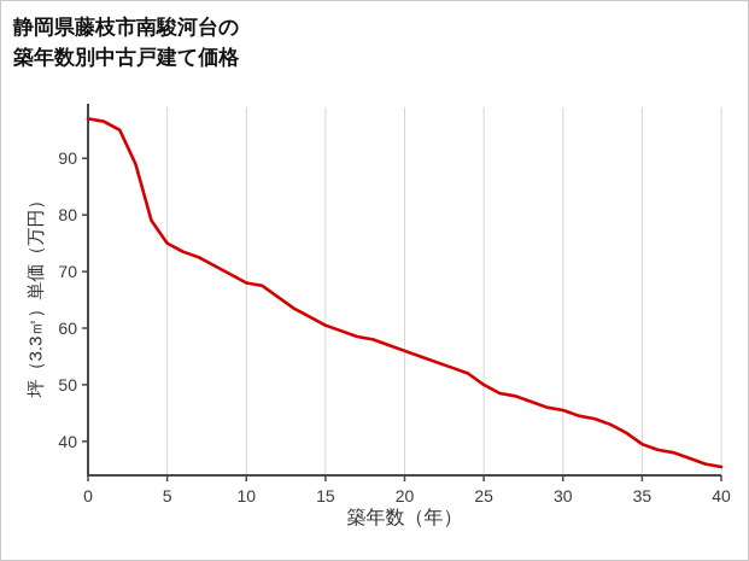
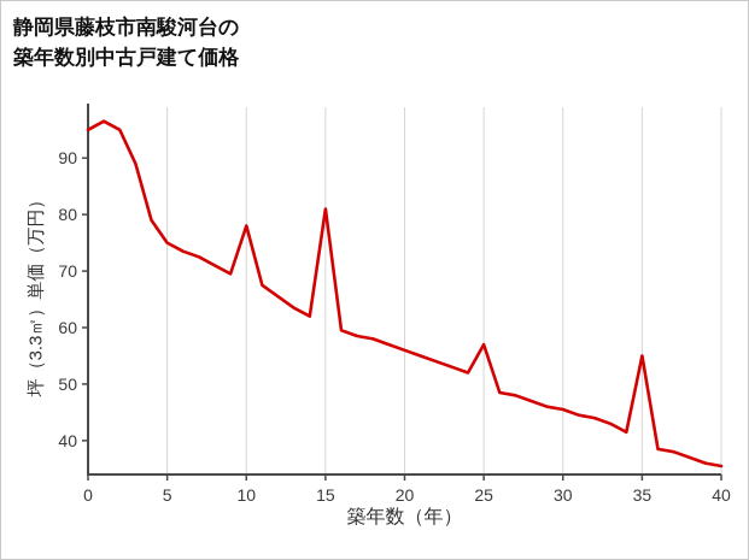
0: 97 -> 95
10: 68 -> 78
15: 60 -> 81
25: 50 -> 57
35: 40 -> 55
